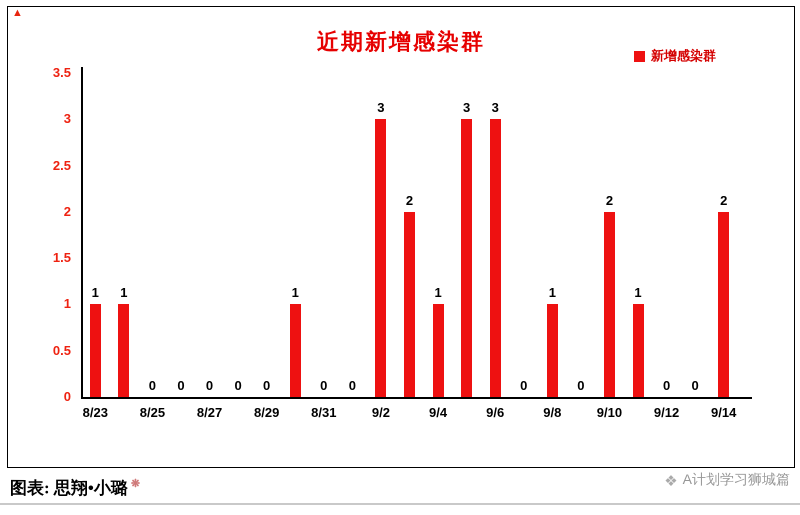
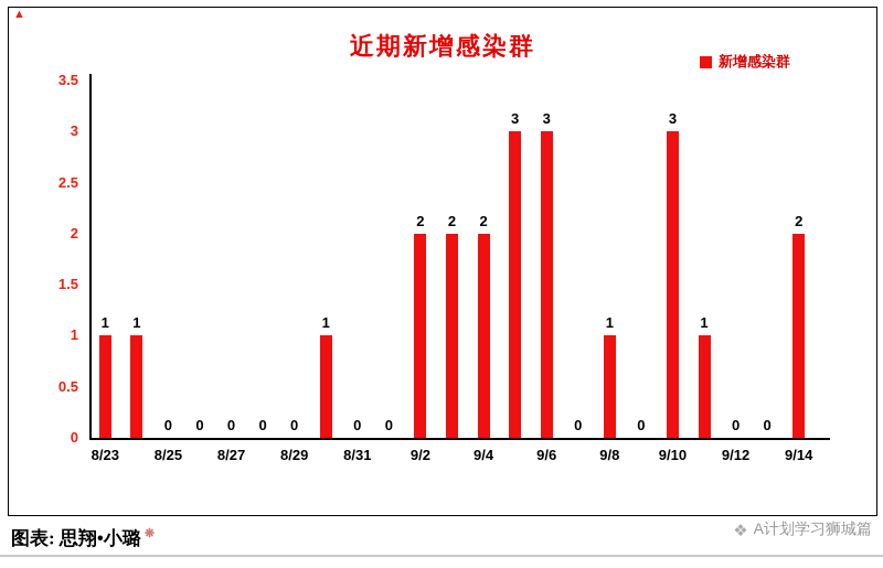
9/2: 3 -> 2
9/4: 1 -> 2
9/10: 2 -> 3
